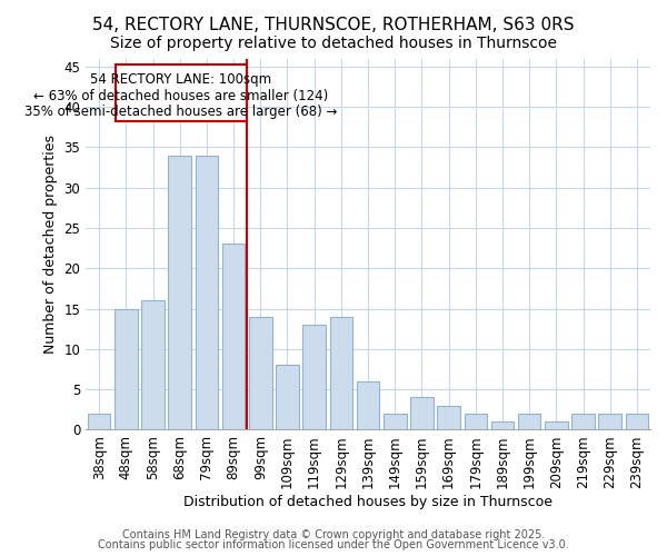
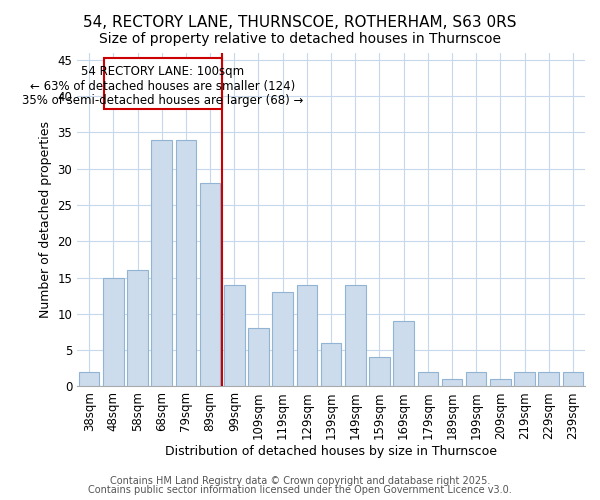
89sqm: 23 -> 28
149sqm: 2 -> 14
169sqm: 3 -> 9
